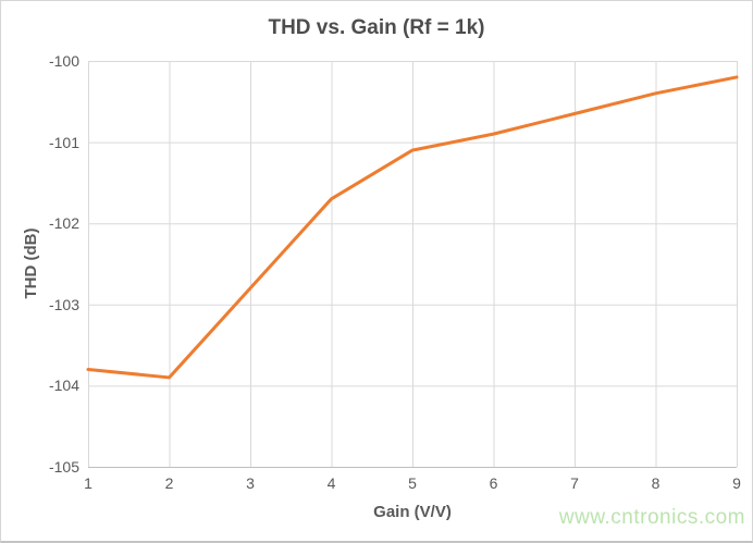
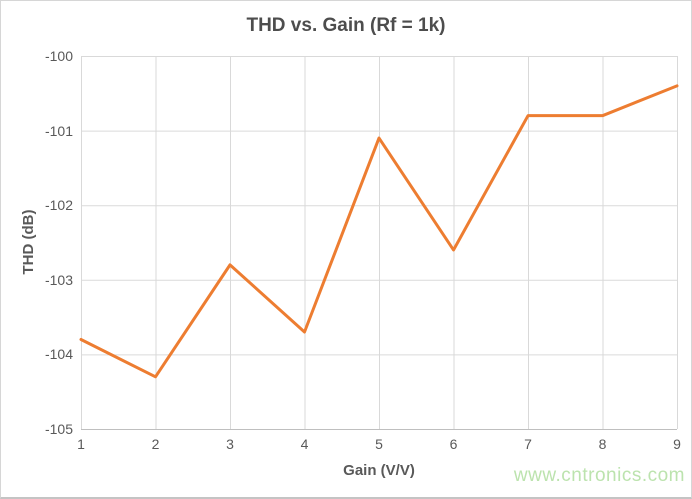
2: -103.9 -> -104.3
4: -101.7 -> -103.7
6: -100.9 -> -102.6
7: -100.7 -> -100.8
8: -100.4 -> -100.8
9: -100.2 -> -100.4
